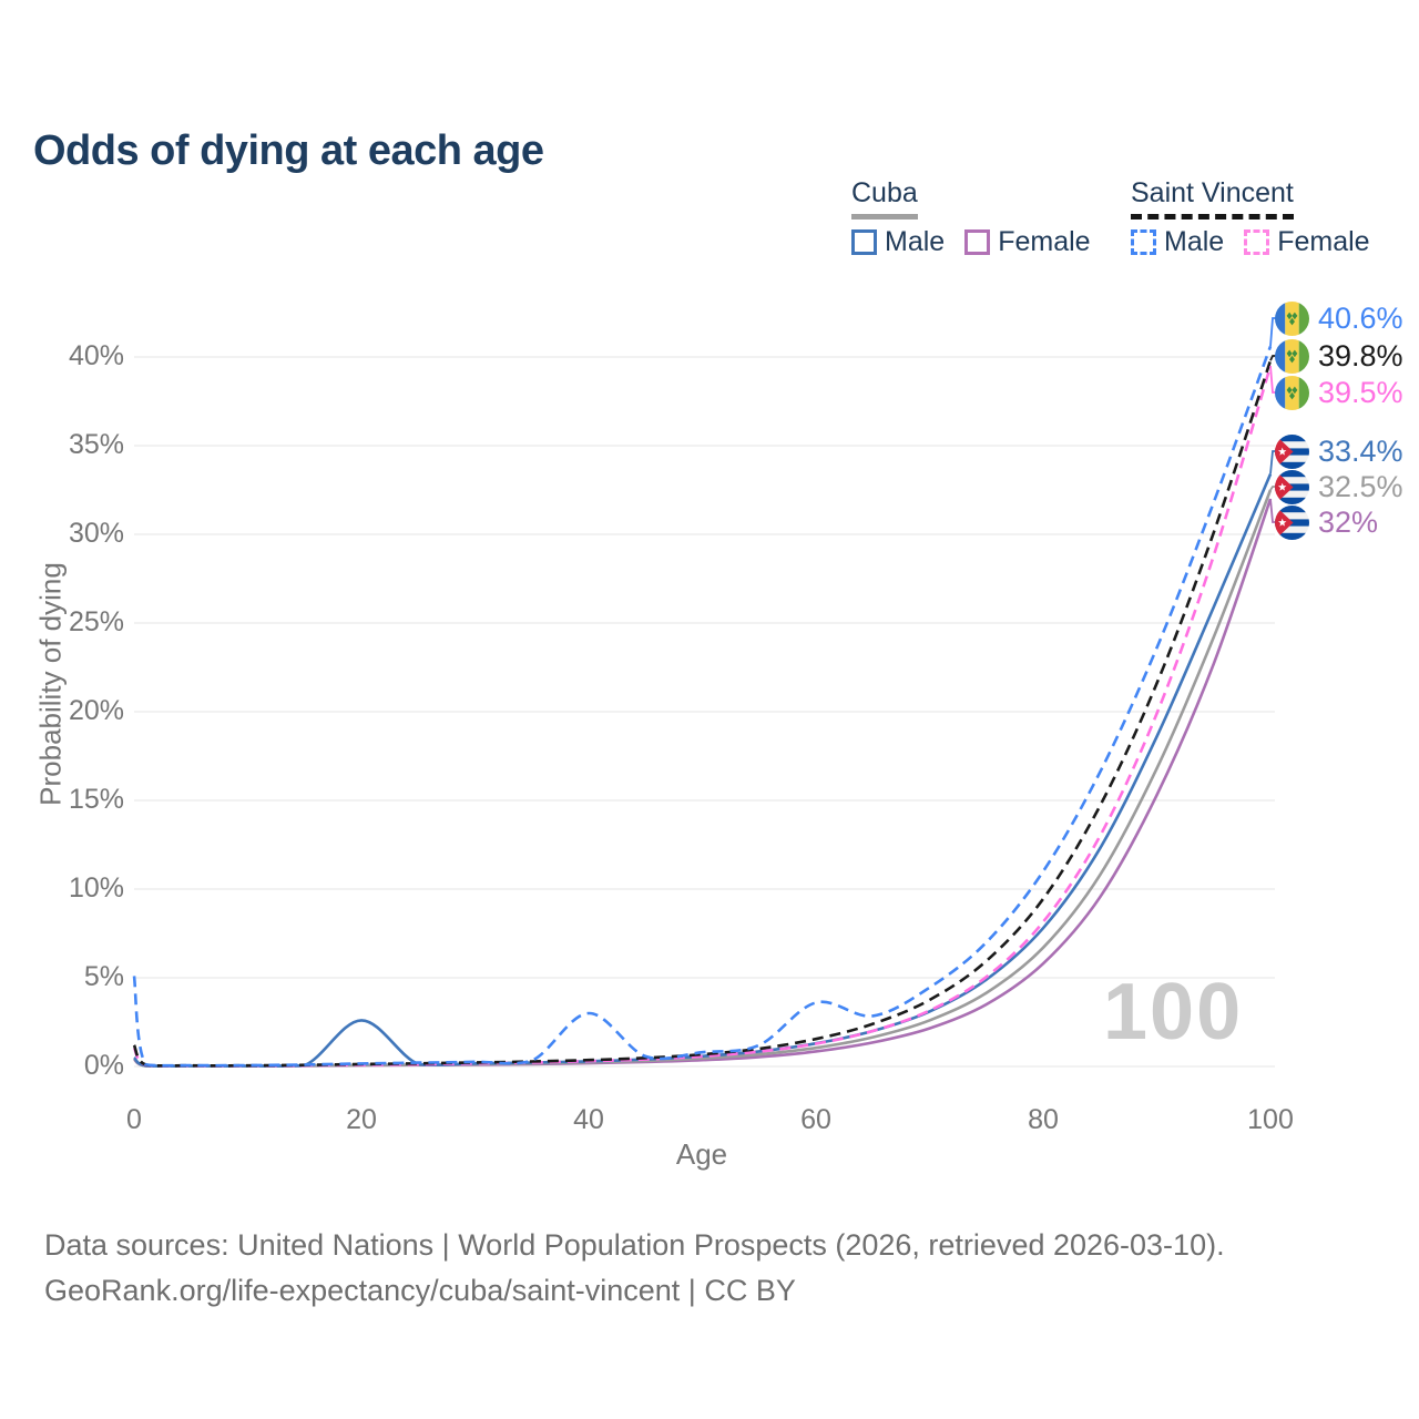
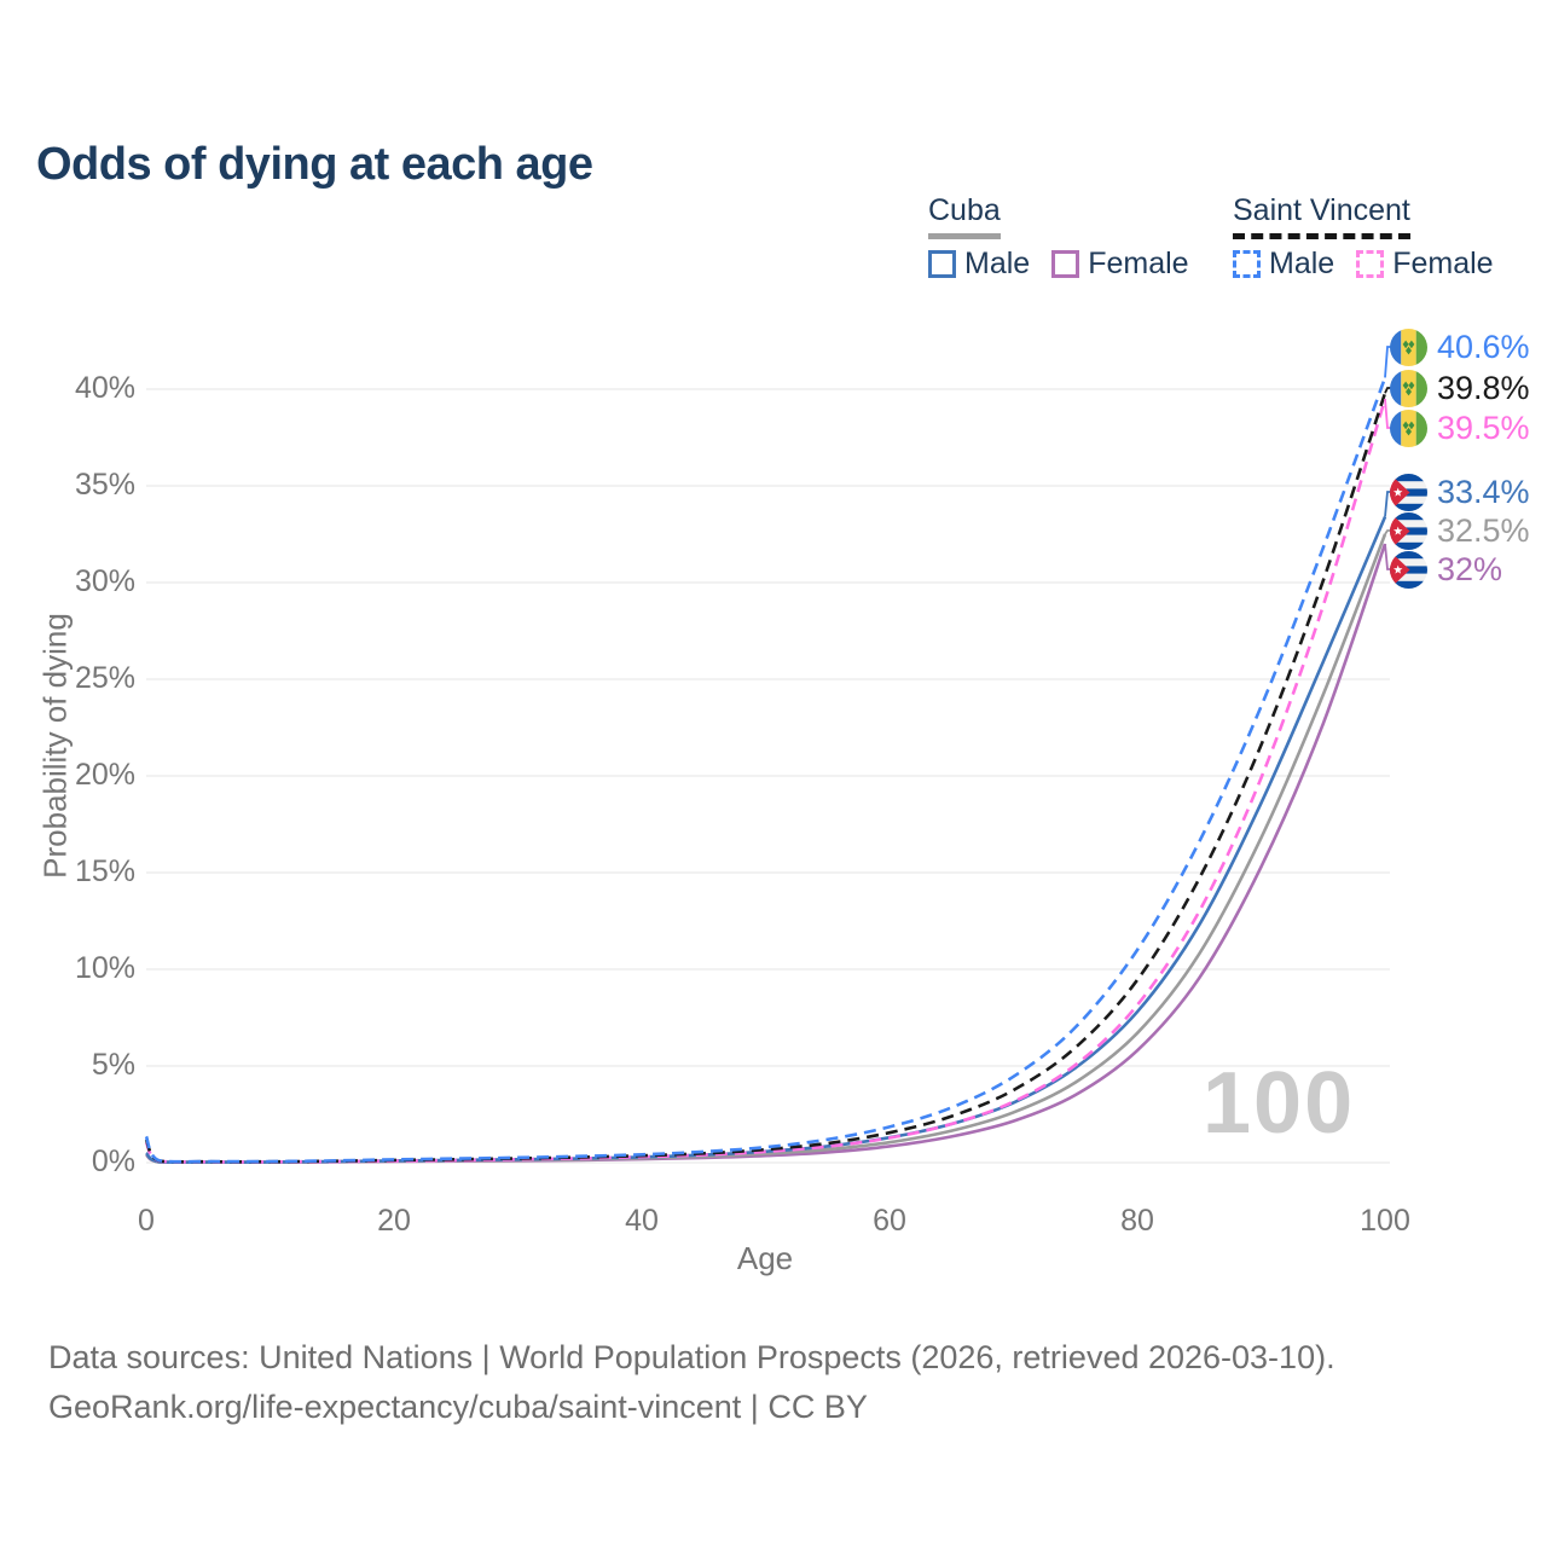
Saint Vincent Male/0: 5.1% -> 1.4%
Cuba Male/20: 2.6% -> 0.1%
Saint Vincent Male/40: 3.0% -> 0.4%
Saint Vincent Male/60: 3.6% -> 1.9%
